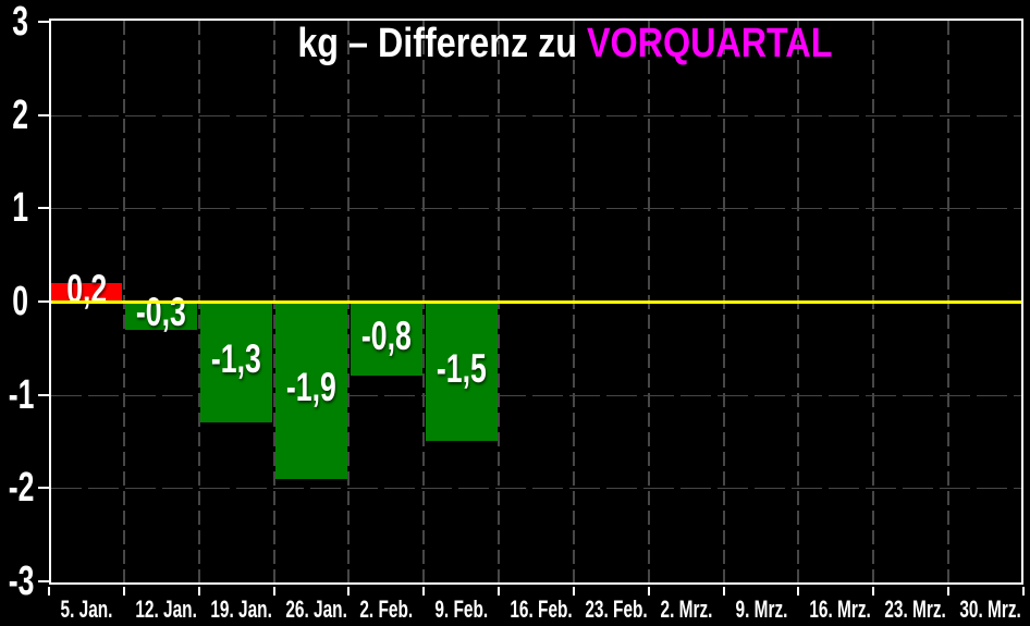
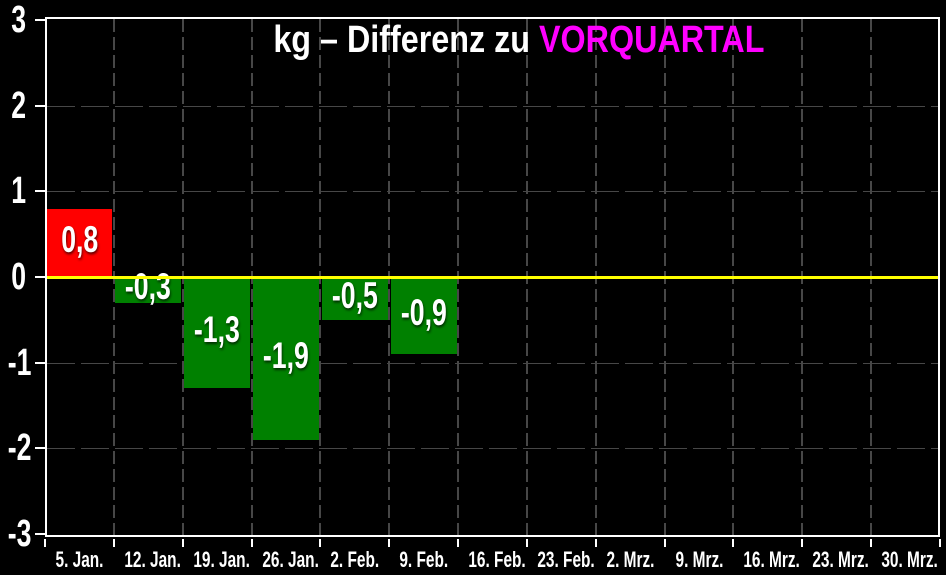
5. Jan.: 0,2 -> 0,8
2. Feb.: -0,8 -> -0,5
9. Feb.: -1,5 -> -0,9
